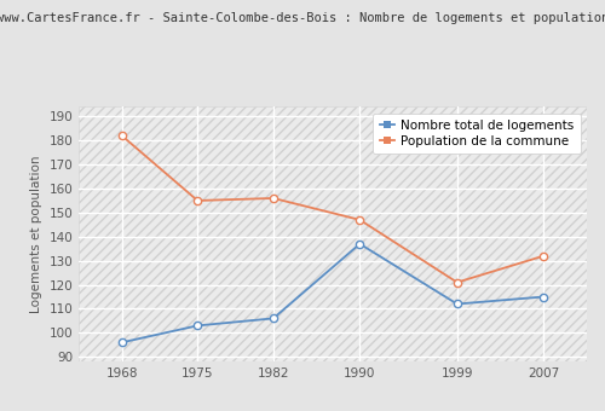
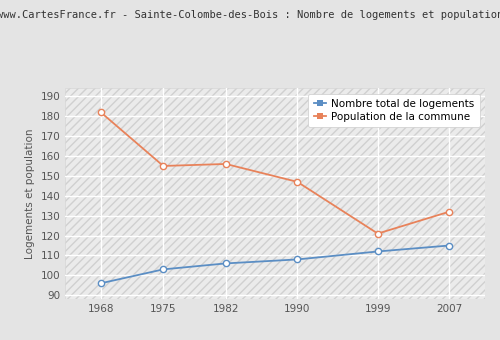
Nombre total de logements/1990: 137 -> 108
